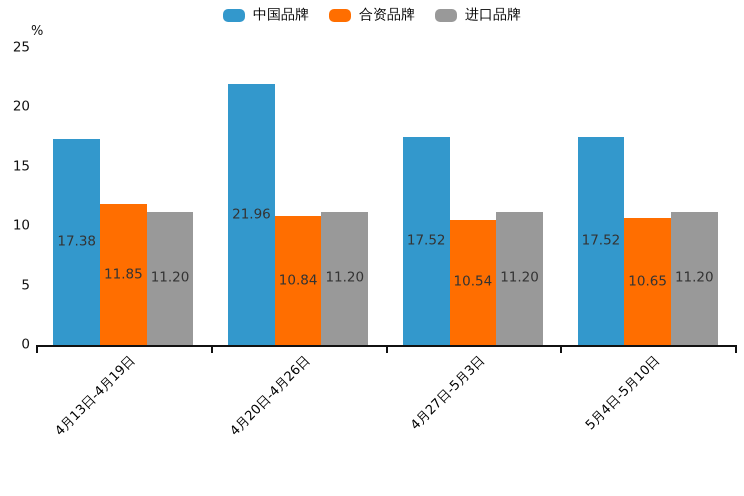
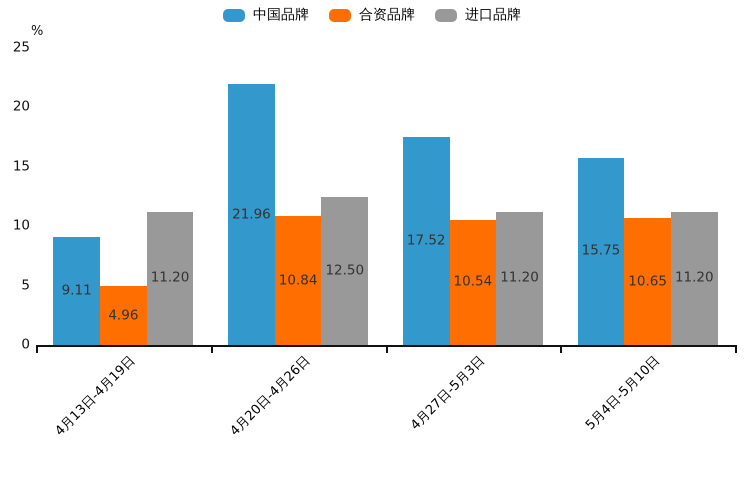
中国品牌/4月13日-4月19日: 17.38 -> 9.11
合资品牌/4月13日-4月19日: 11.85 -> 4.96
进口品牌/4月20日-4月26日: 11.20 -> 12.50
中国品牌/5月4日-5月10日: 17.52 -> 15.75
